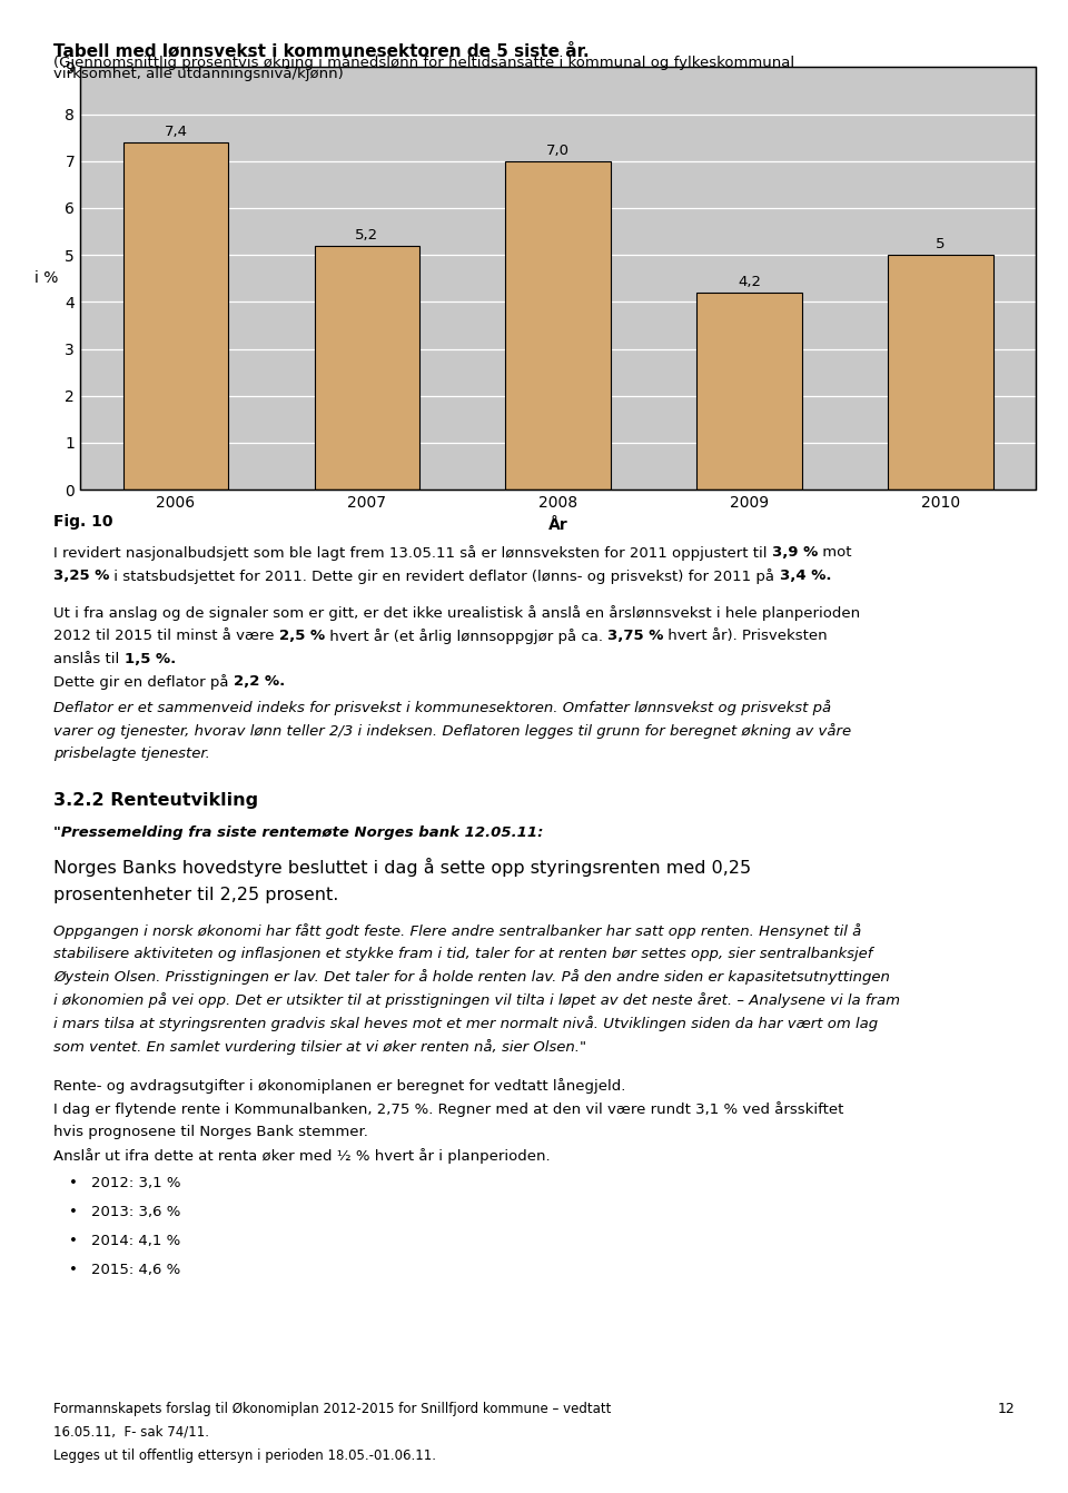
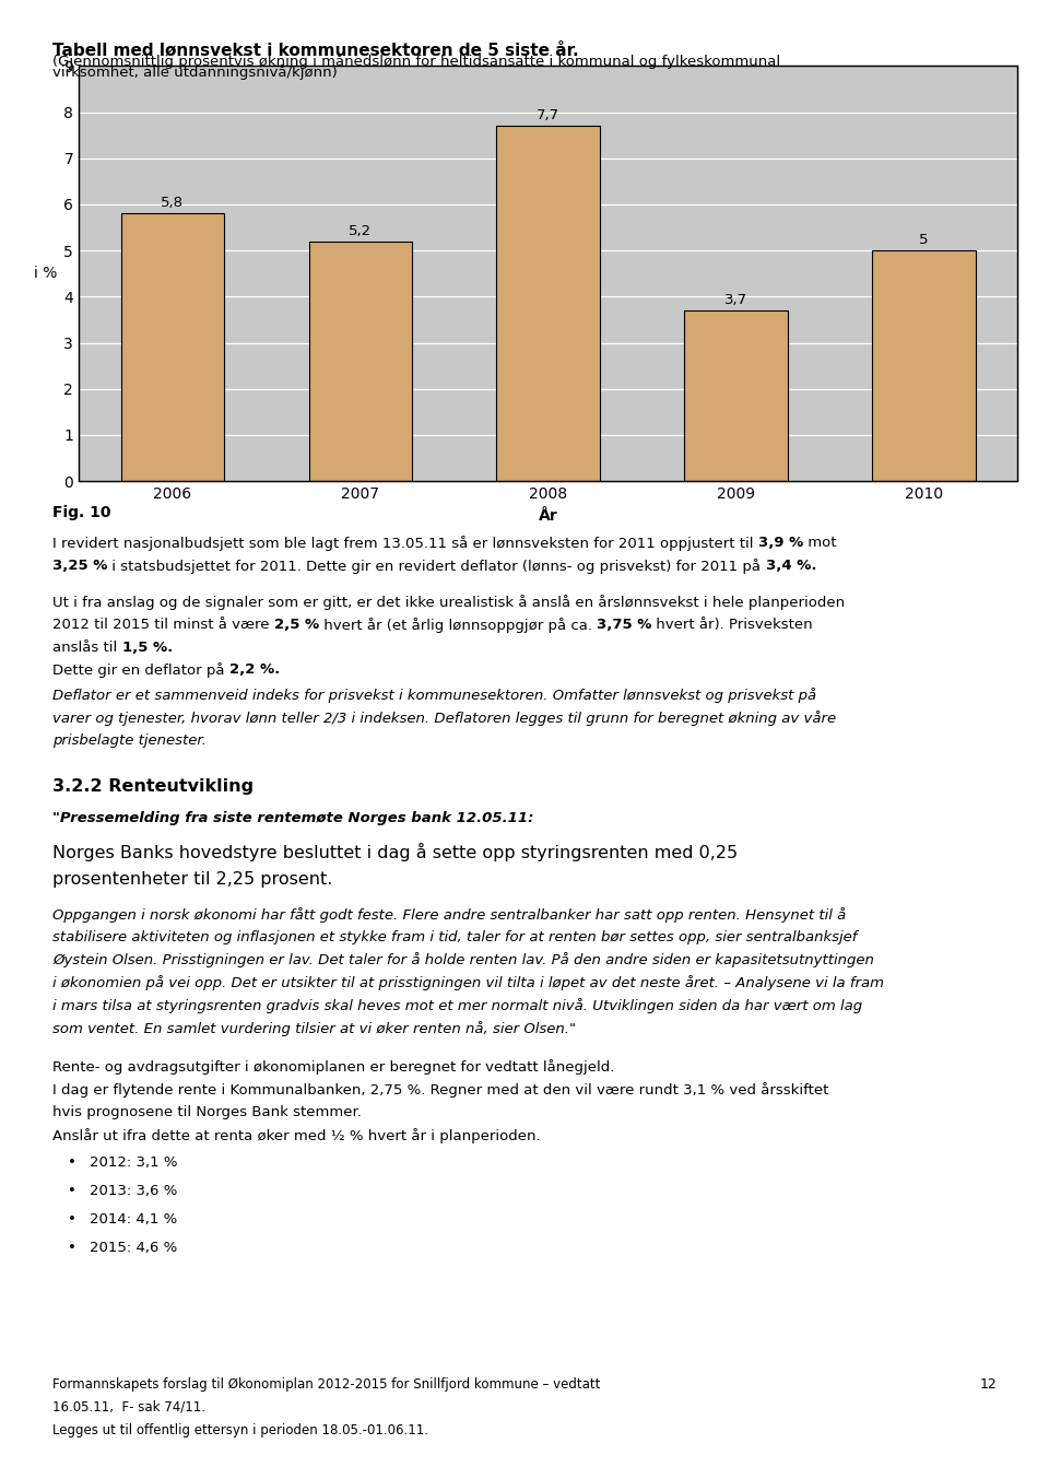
2006: 7,4 -> 5,8
2008: 7,0 -> 7,7
2009: 4,2 -> 3,7
